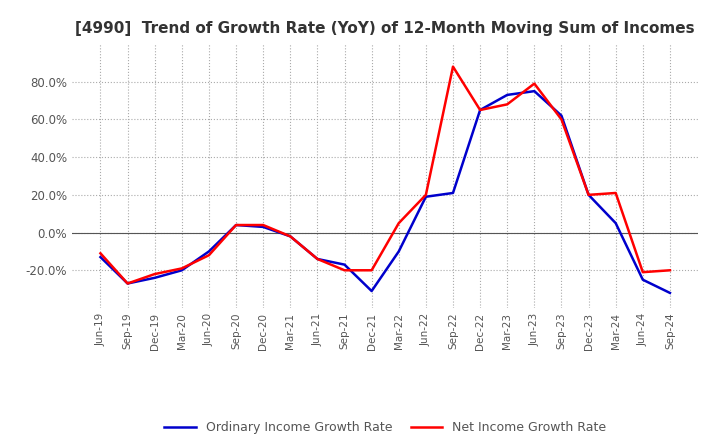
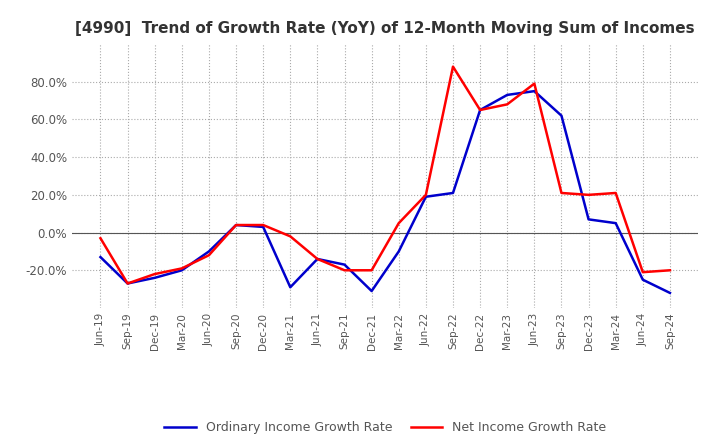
Net Income Growth Rate/Jun-19: -11% -> -3%
Ordinary Income Growth Rate/Mar-21: -2% -> -29%
Net Income Growth Rate/Sep-23: 60% -> 21%
Ordinary Income Growth Rate/Dec-23: 20% -> 7%
